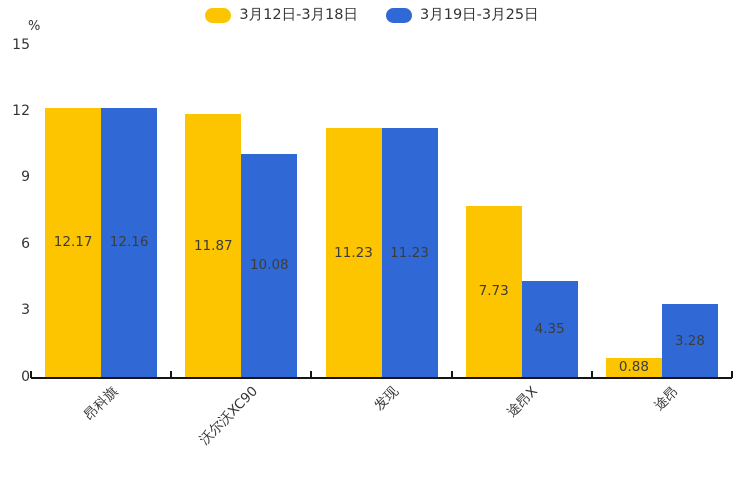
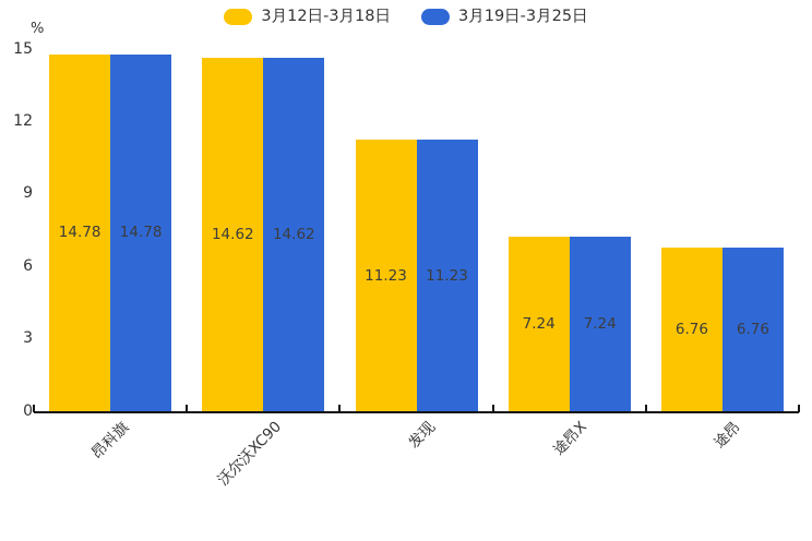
3月12日-3月18日/昂科旗: 12.17 -> 14.78
3月19日-3月25日/昂科旗: 12.16 -> 14.78
3月12日-3月18日/沃尔沃XC90: 11.87 -> 14.62
3月19日-3月25日/沃尔沃XC90: 10.08 -> 14.62
3月12日-3月18日/途昂X: 7.73 -> 7.24
3月19日-3月25日/途昂X: 4.35 -> 7.24
3月12日-3月18日/途昂: 0.88 -> 6.76
3月19日-3月25日/途昂: 3.28 -> 6.76
